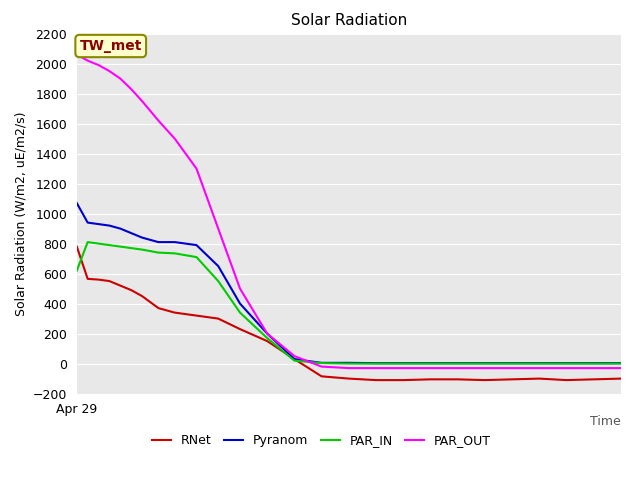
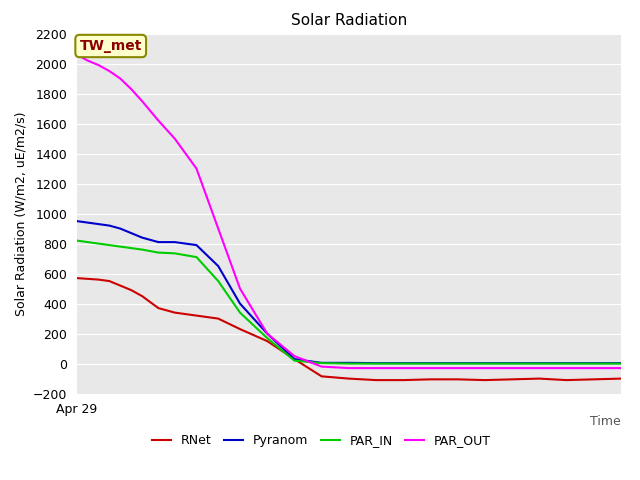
RNet/Apr 29: 780 -> 570
Pyranom/Apr 29: 1070 -> 950
PAR_IN/Apr 29: 620 -> 820
